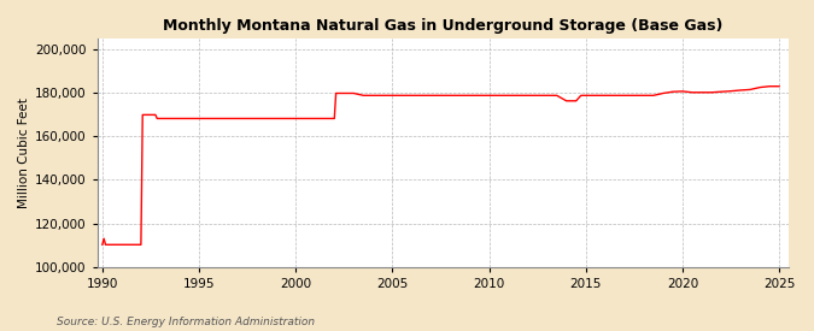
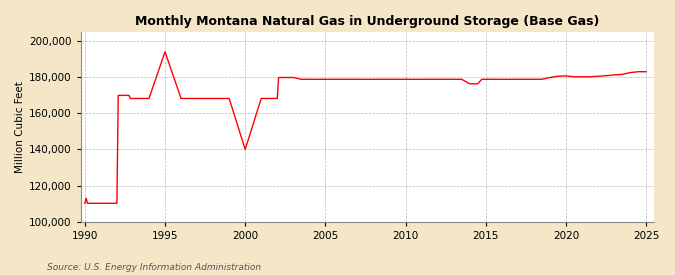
1995: 168,000 -> 194,000
2000: 168,000 -> 140,000
